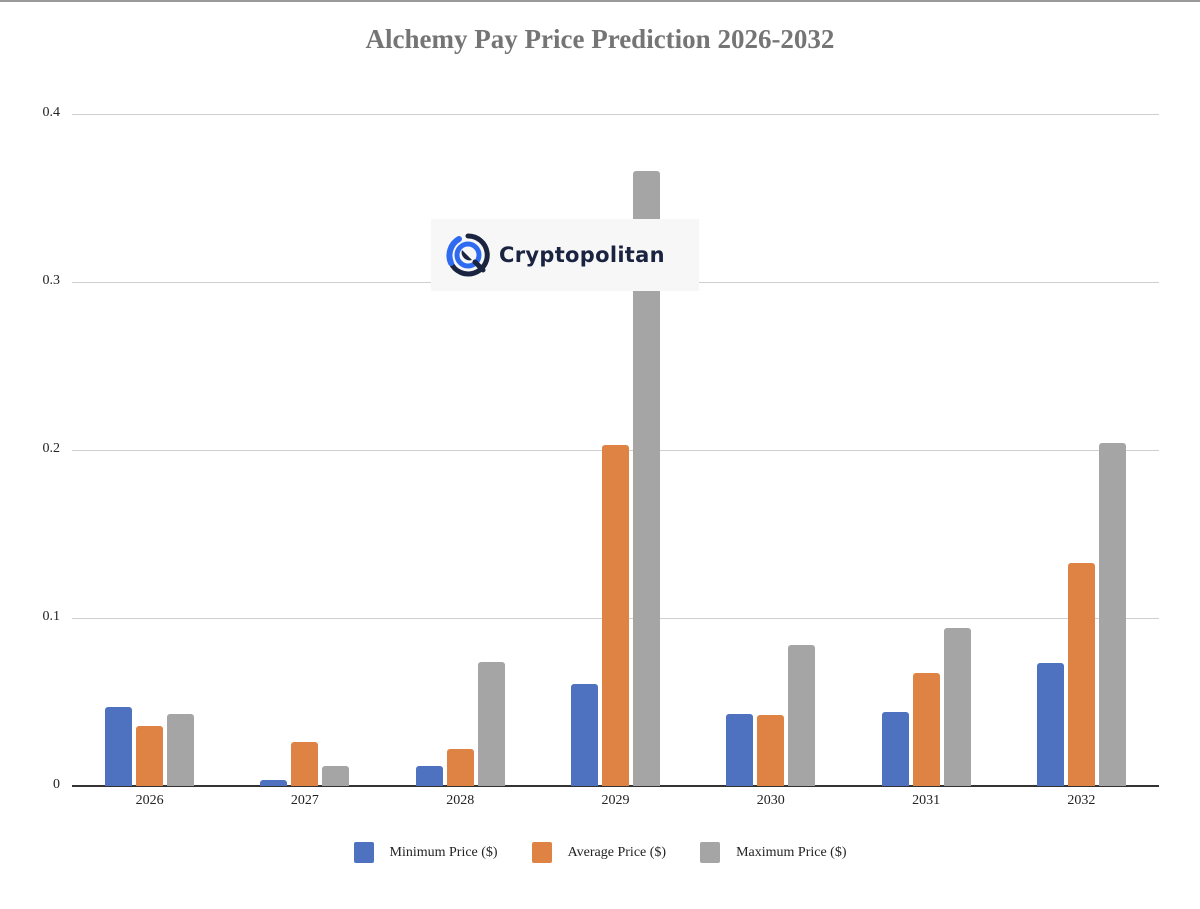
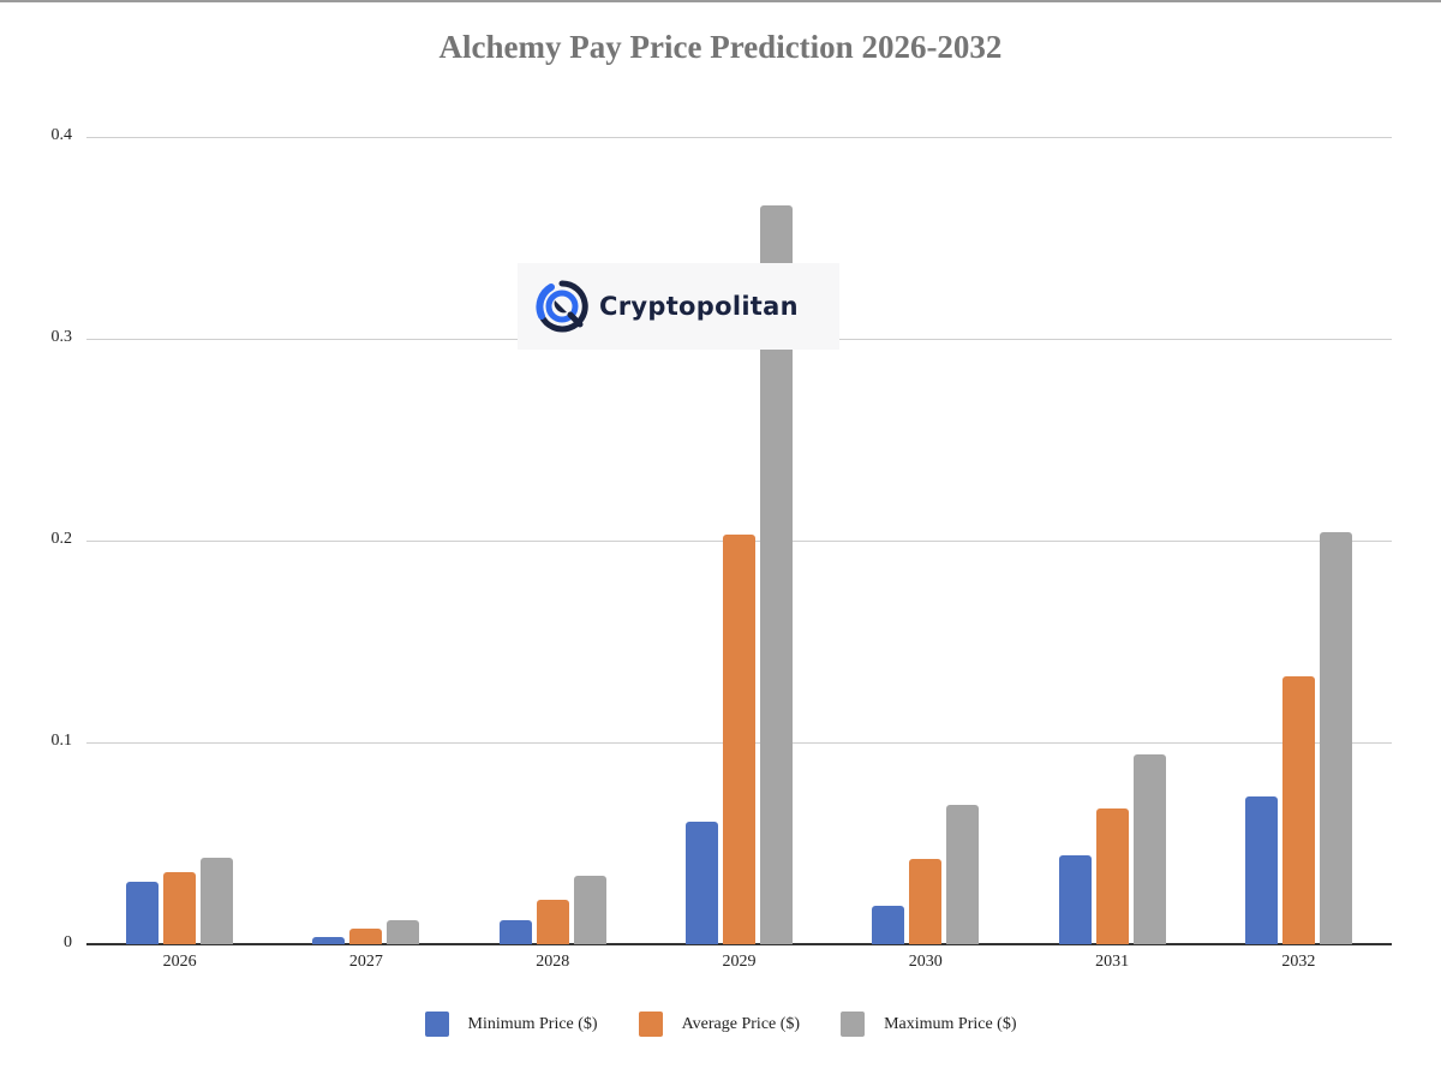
Minimum Price ($)/2026: 0.047 -> 0.031
Average Price ($)/2027: 0.026 -> 0.008
Maximum Price ($)/2028: 0.074 -> 0.034
Minimum Price ($)/2030: 0.043 -> 0.019
Maximum Price ($)/2030: 0.084 -> 0.069
